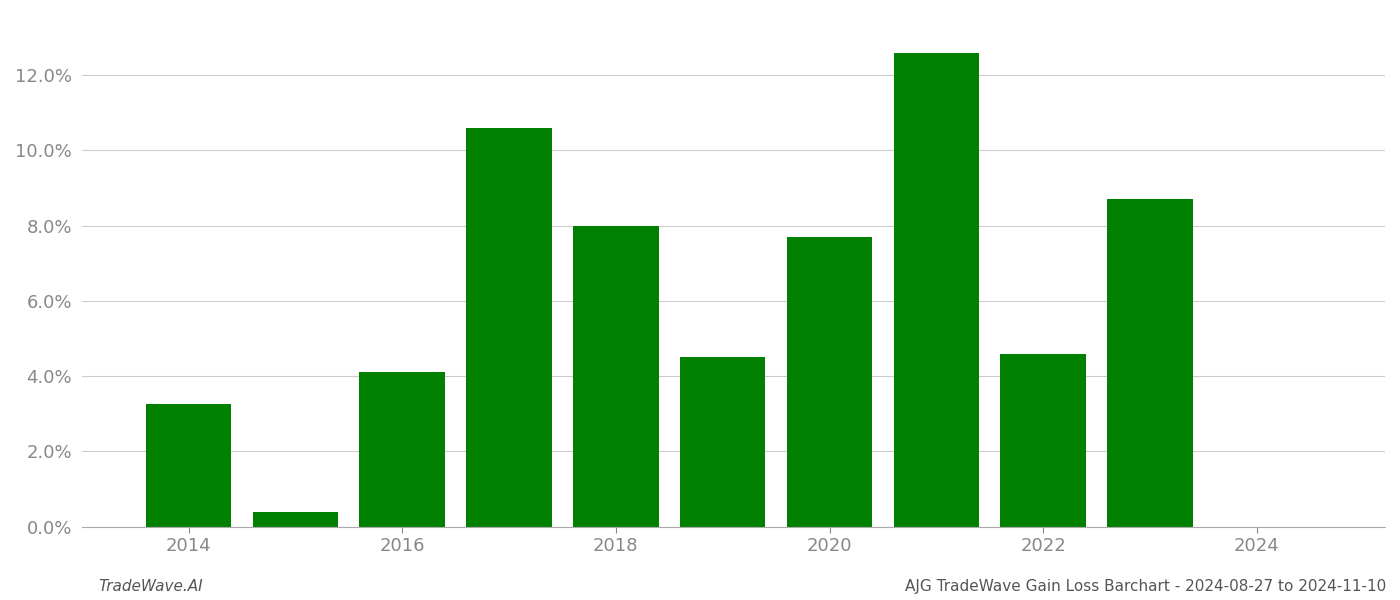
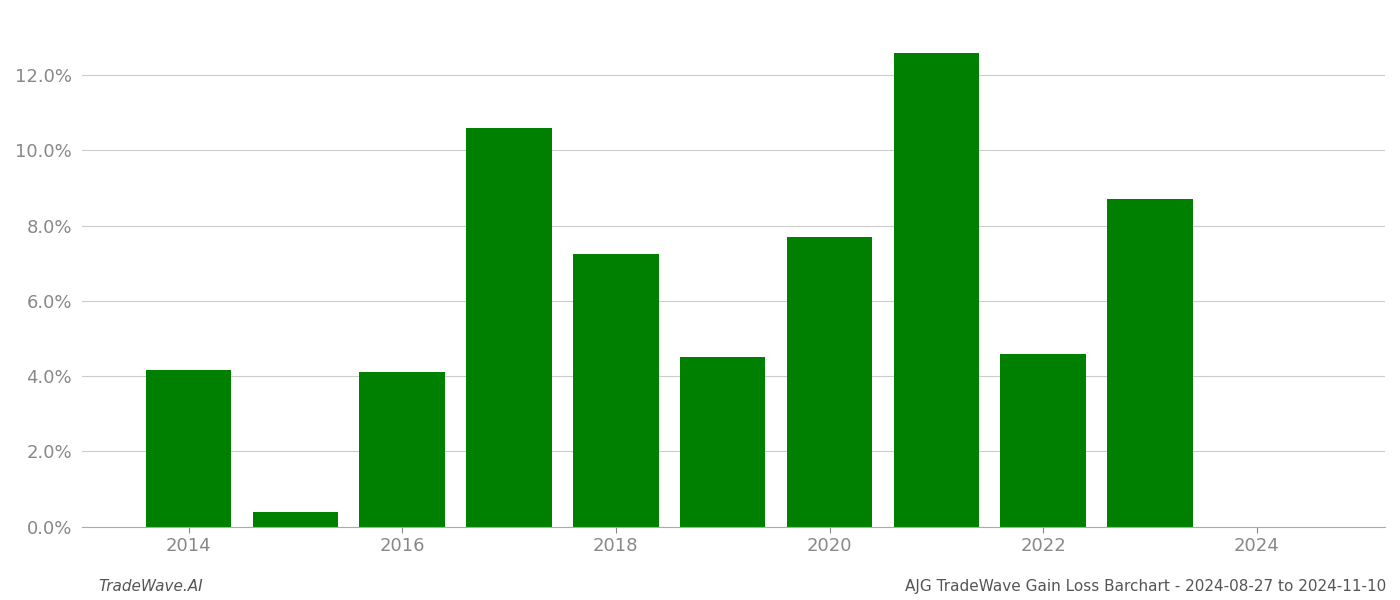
2014: 3.25% -> 4.15%
2018: 8.00% -> 7.25%
